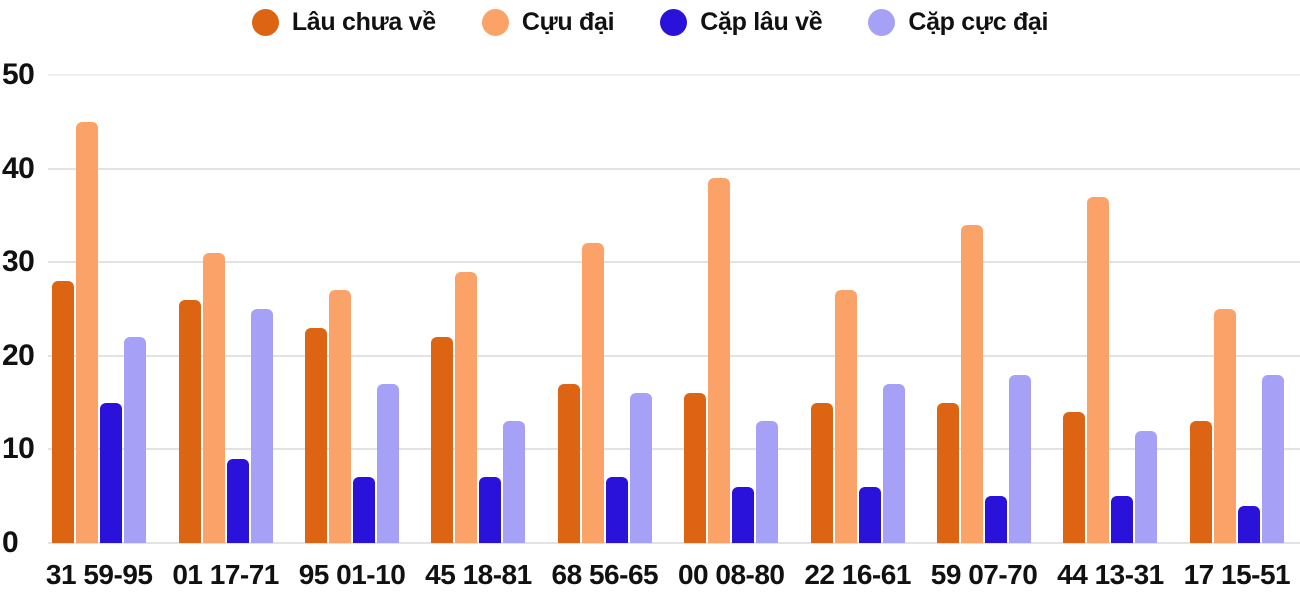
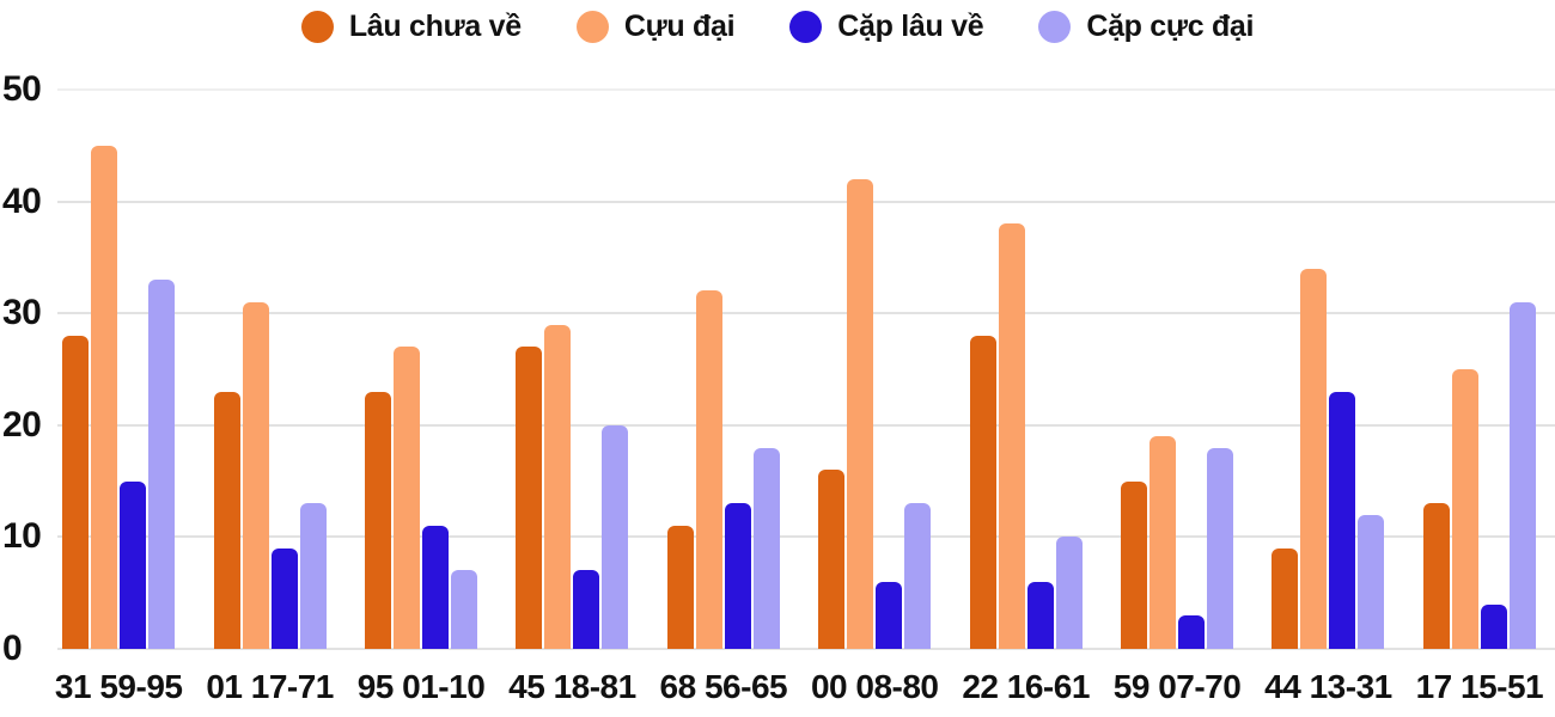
Cặp cực đại/31 59-95: 22 -> 33
Lâu chưa về/01 17-71: 26 -> 23
Cặp cực đại/01 17-71: 25 -> 13
Cặp lâu về/95 01-10: 7 -> 11
Cặp cực đại/95 01-10: 17 -> 7
Lâu chưa về/45 18-81: 22 -> 27
Cặp cực đại/45 18-81: 13 -> 20
Lâu chưa về/68 56-65: 17 -> 11
Cặp lâu về/68 56-65: 7 -> 13
Cặp cực đại/68 56-65: 16 -> 18
Cựu đại/00 08-80: 39 -> 42
Lâu chưa về/22 16-61: 15 -> 28
Cựu đại/22 16-61: 27 -> 38
Cặp cực đại/22 16-61: 17 -> 10
Cựu đại/59 07-70: 34 -> 19
Cặp lâu về/59 07-70: 5 -> 3
Lâu chưa về/44 13-31: 14 -> 9
Cựu đại/44 13-31: 37 -> 34
Cặp lâu về/44 13-31: 5 -> 23
Cặp cực đại/17 15-51: 18 -> 31
